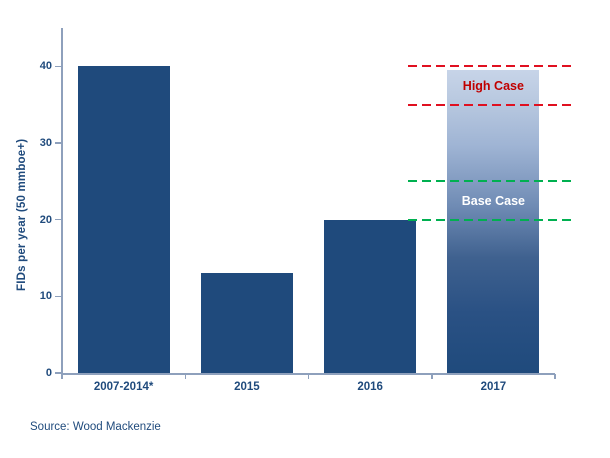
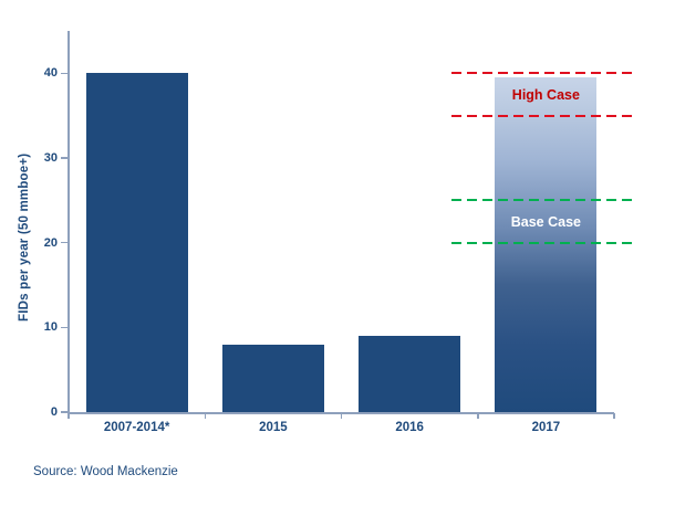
2015: 13 -> 8
2016: 20 -> 9
